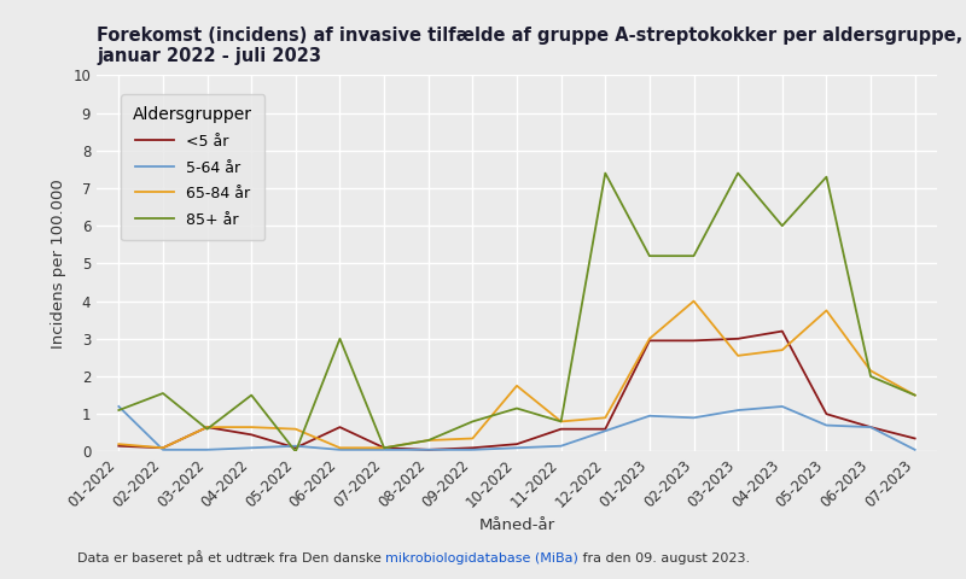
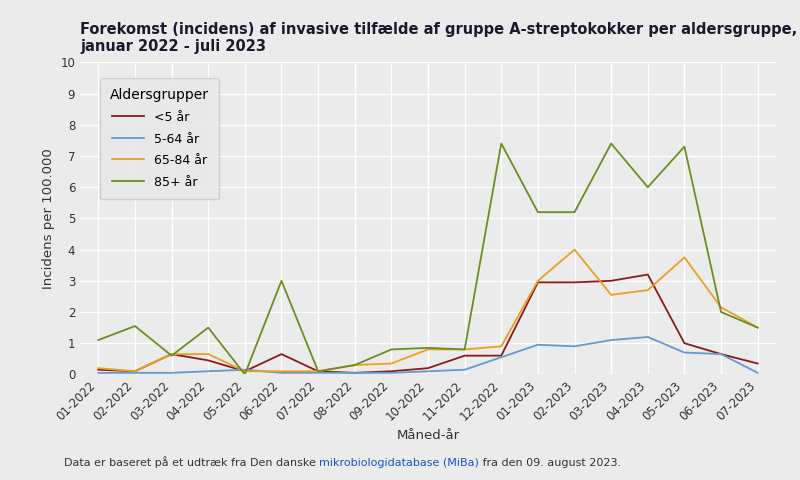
5-64 år/01-2022: 1.20 -> 0.05
65-84 år/05-2022: 0.60 -> 0.10
65-84 år/10-2022: 1.75 -> 0.80
85+ år/10-2022: 1.15 -> 0.85
